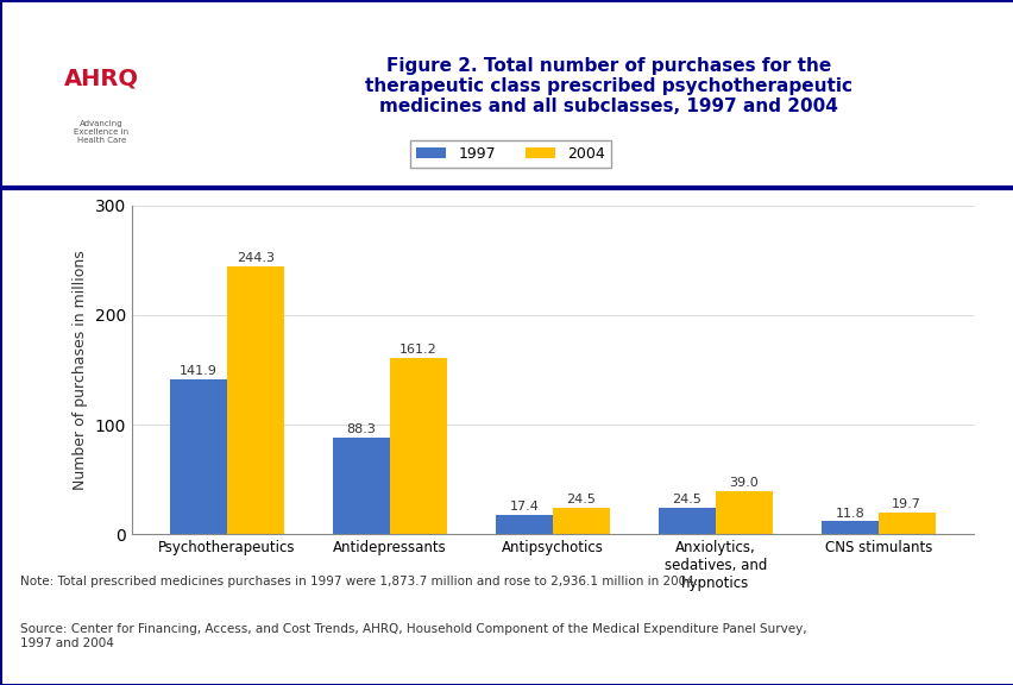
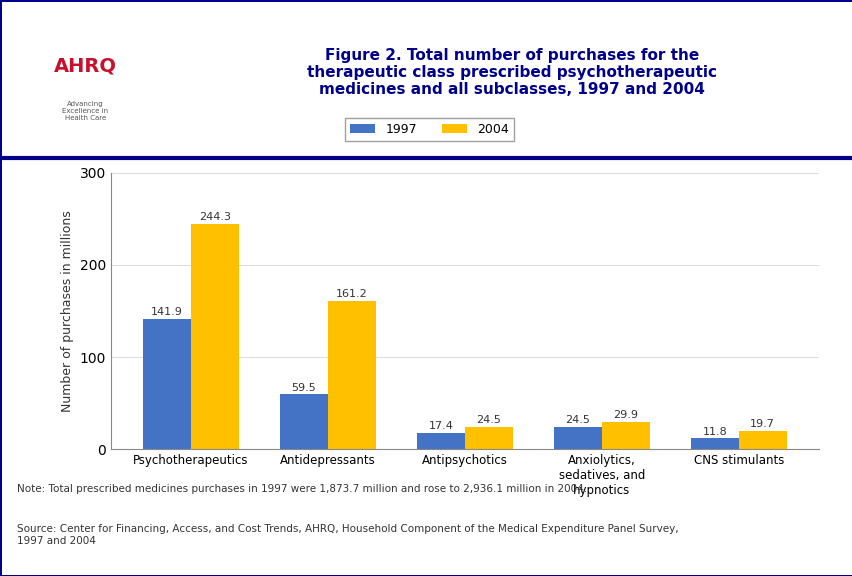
1997/Antidepressants: 88.3 -> 59.5
2004/Anxiolytics, sedatives, and hypnotics: 39.0 -> 29.9
